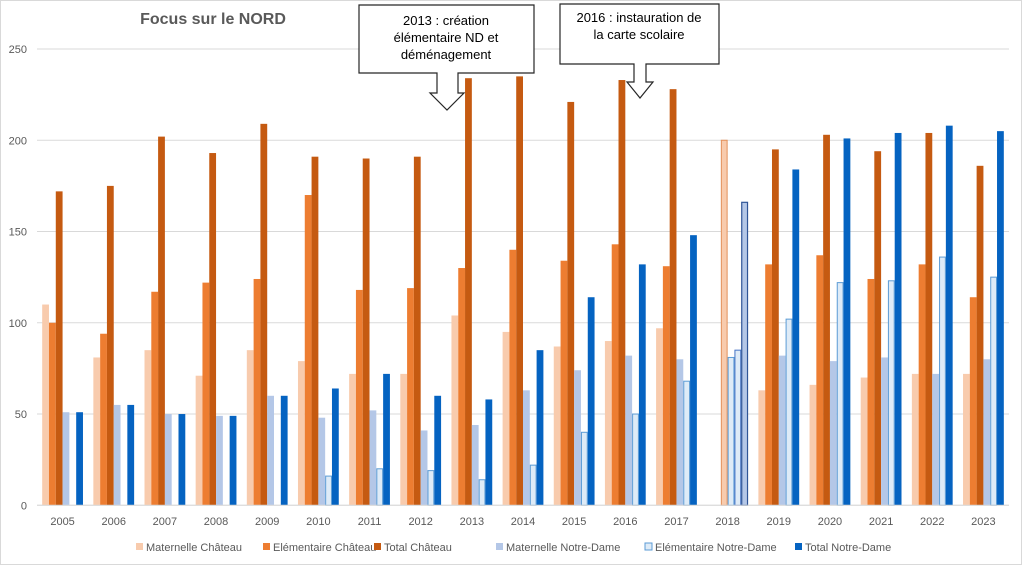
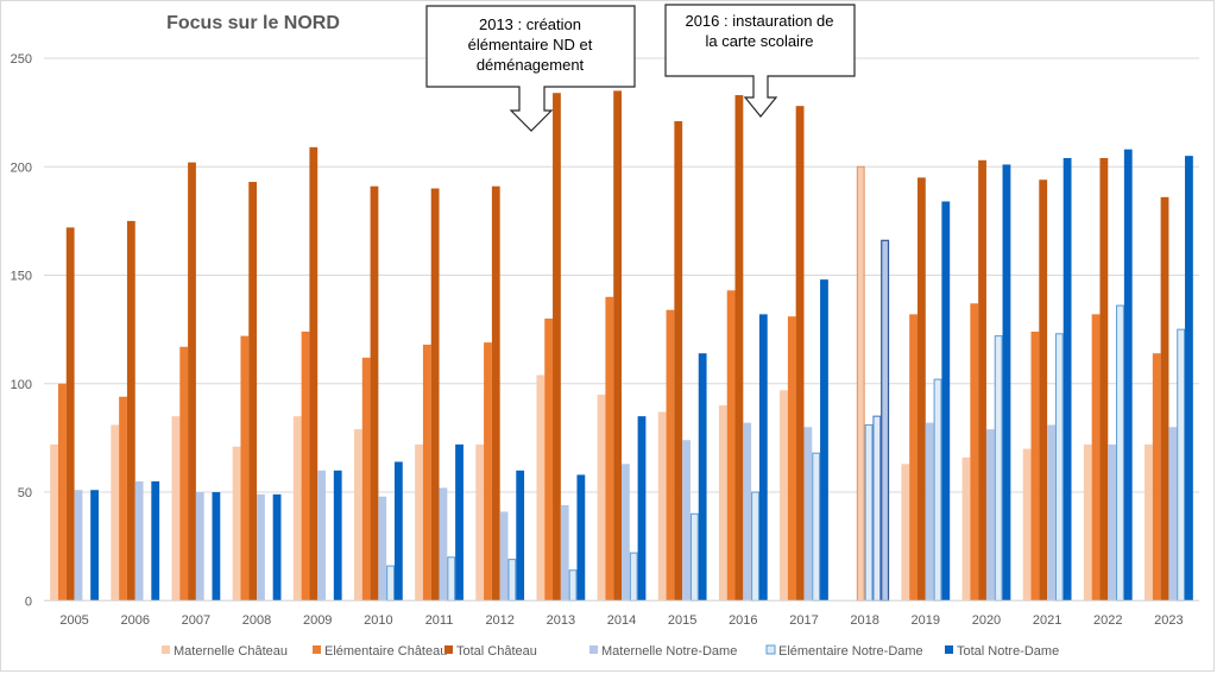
Maternelle Château/2005: 110 -> 72
Elémentaire Château/2010: 170 -> 112
